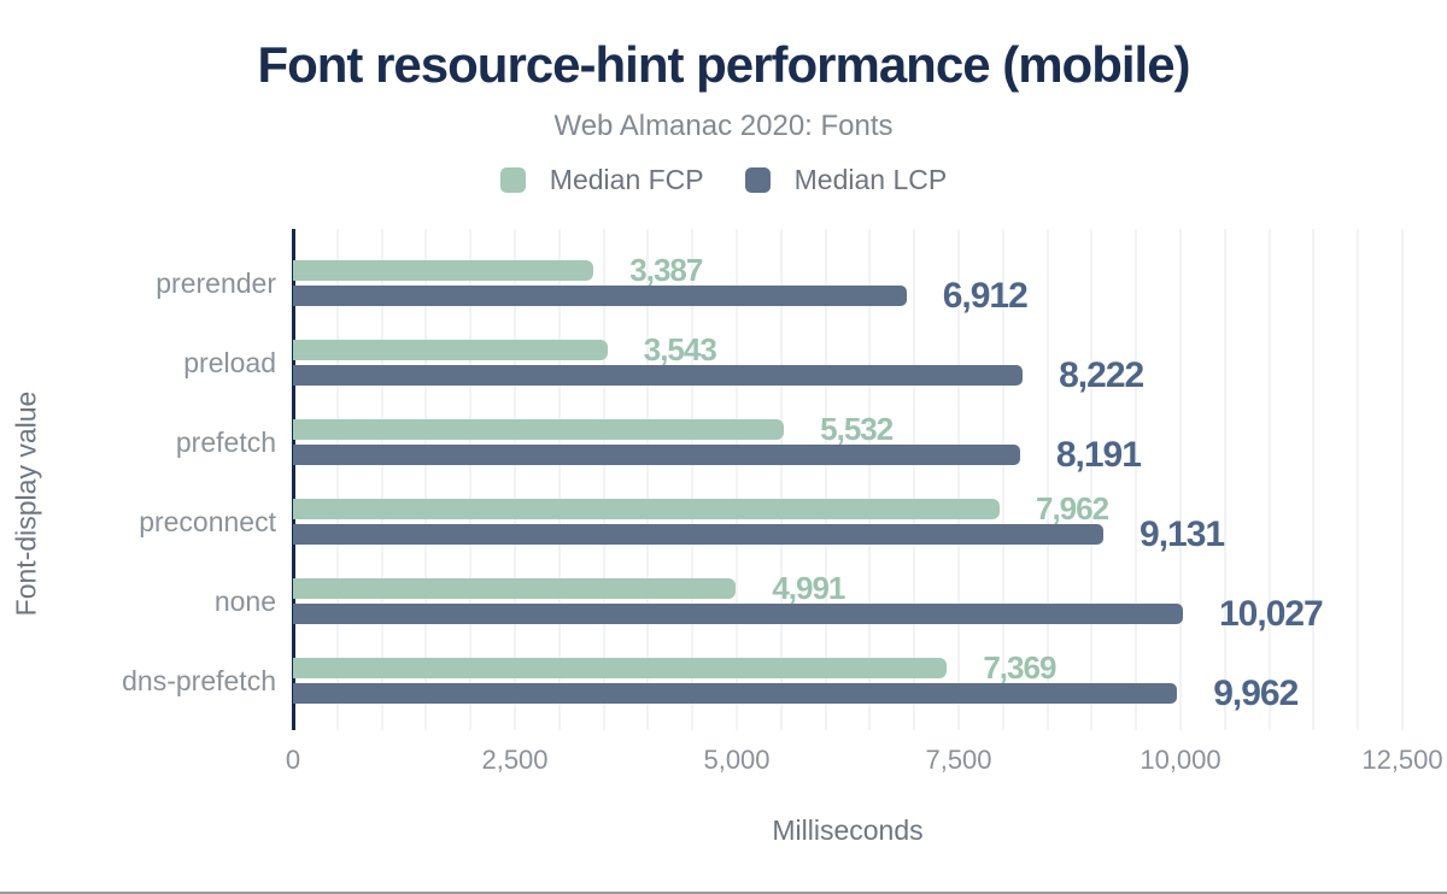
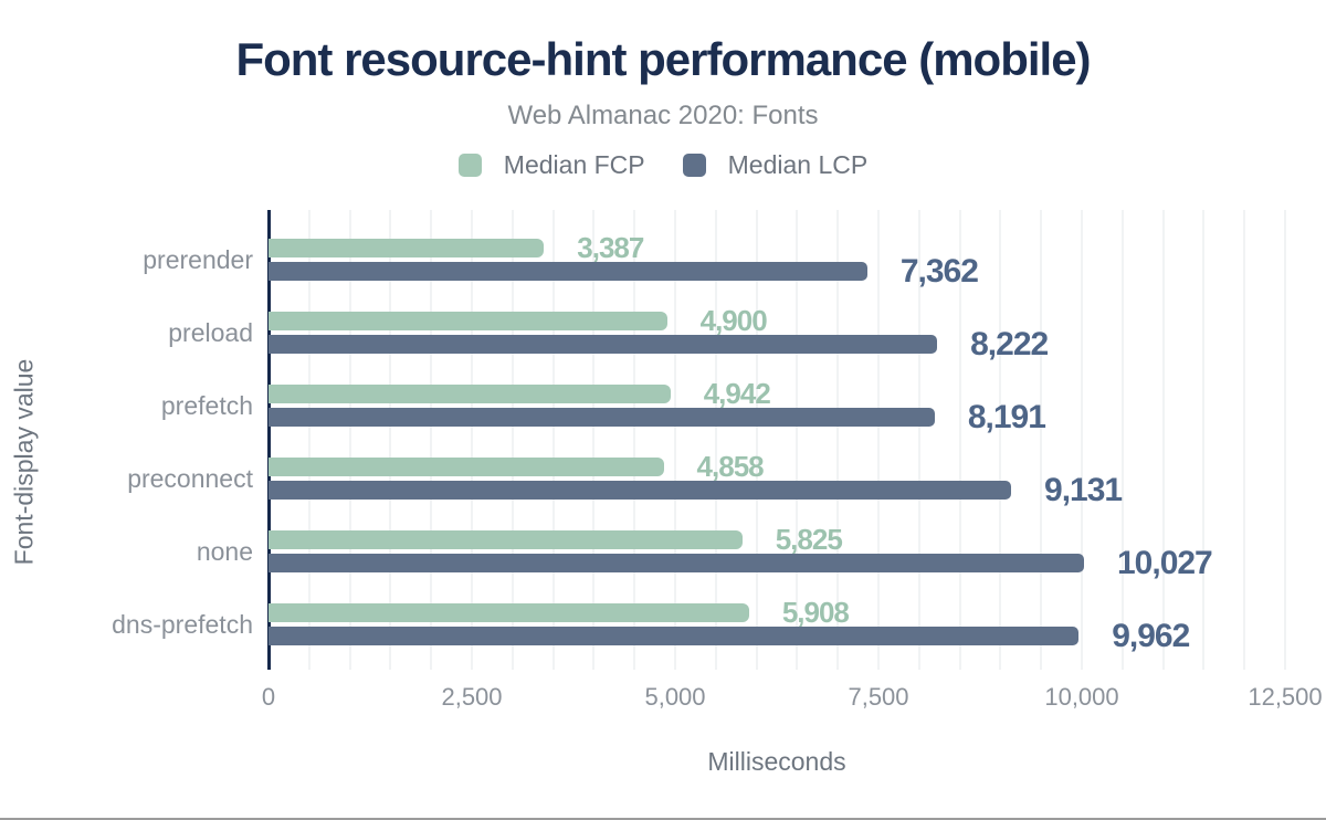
Median LCP/prerender: 6,912 -> 7,362
Median FCP/preload: 3,543 -> 4,900
Median FCP/prefetch: 5,532 -> 4,942
Median FCP/preconnect: 7,962 -> 4,858
Median FCP/none: 4,991 -> 5,825
Median FCP/dns-prefetch: 7,369 -> 5,908
